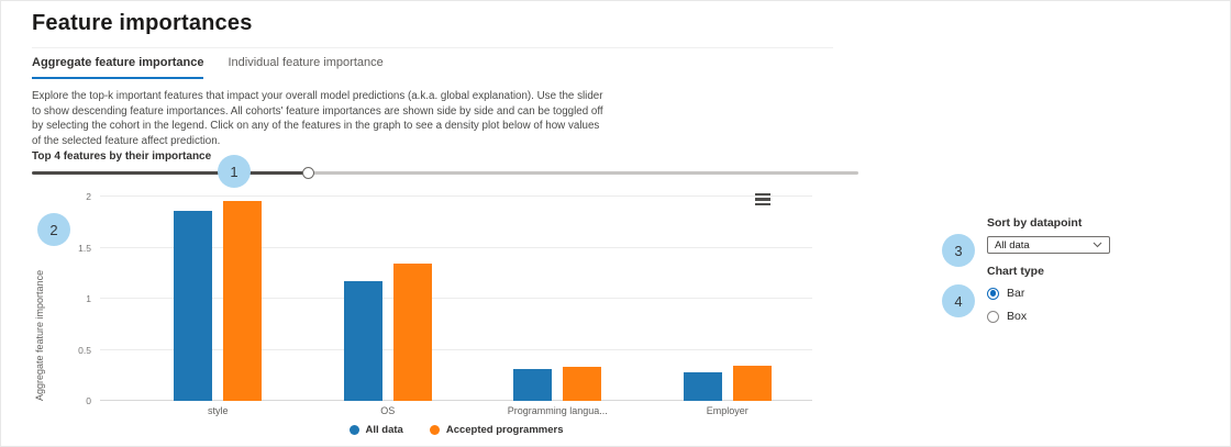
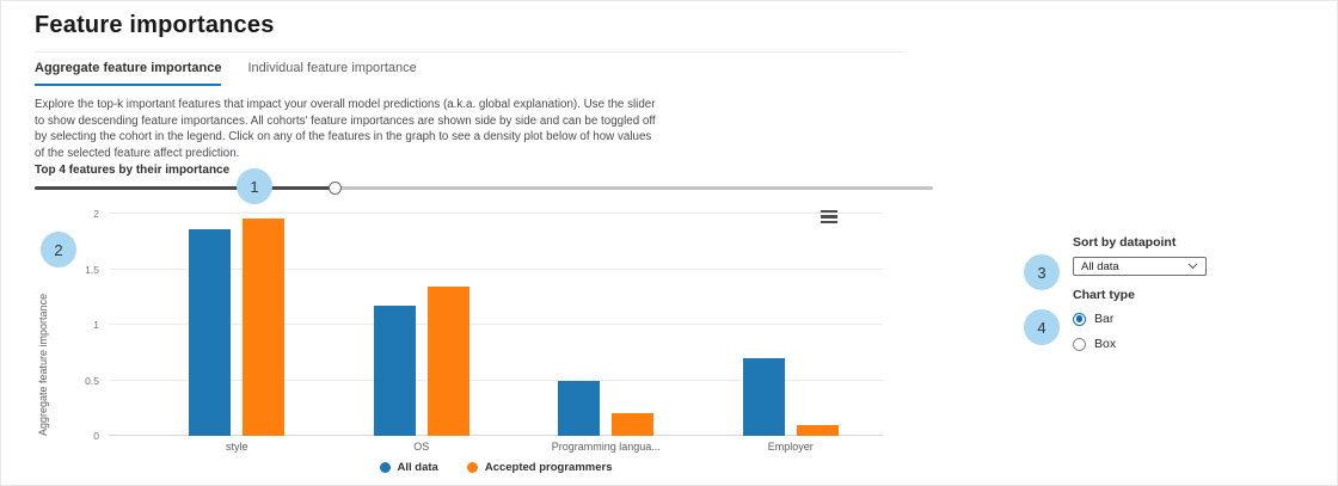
All data/Programming langua...: 0.3 -> 0.5
Accepted programmers/Programming langua...: 0.3 -> 0.2
All data/Employer: 0.3 -> 0.7
Accepted programmers/Employer: 0.3 -> 0.1
